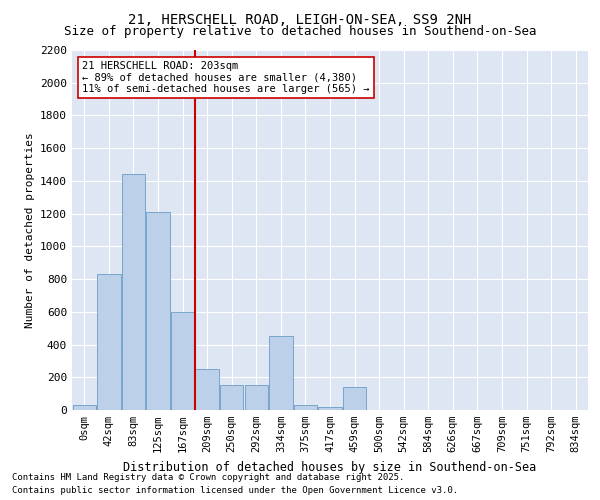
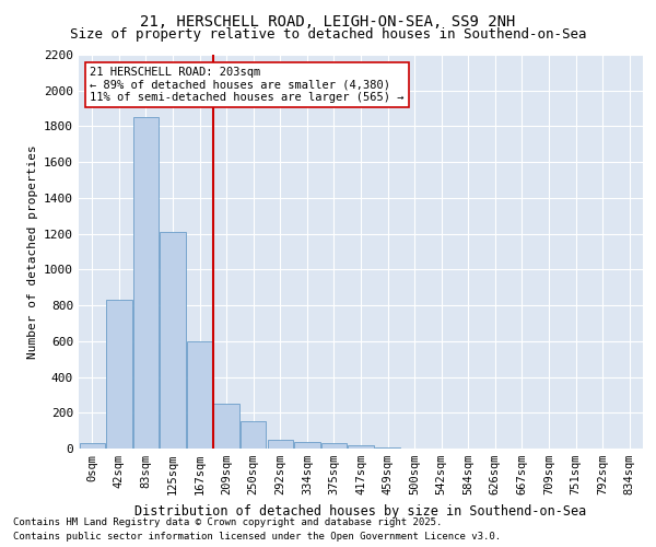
83sqm: 1440 -> 1850
292sqm: 150 -> 50
334sqm: 450 -> 40
459sqm: 140 -> 0
